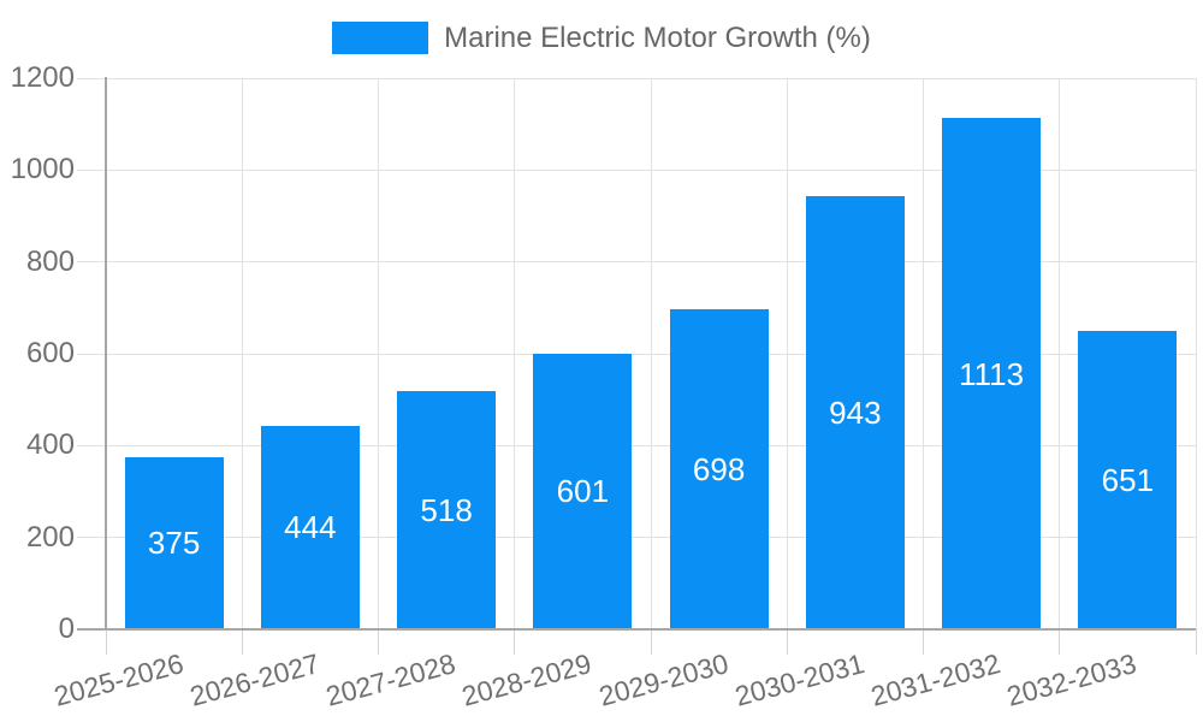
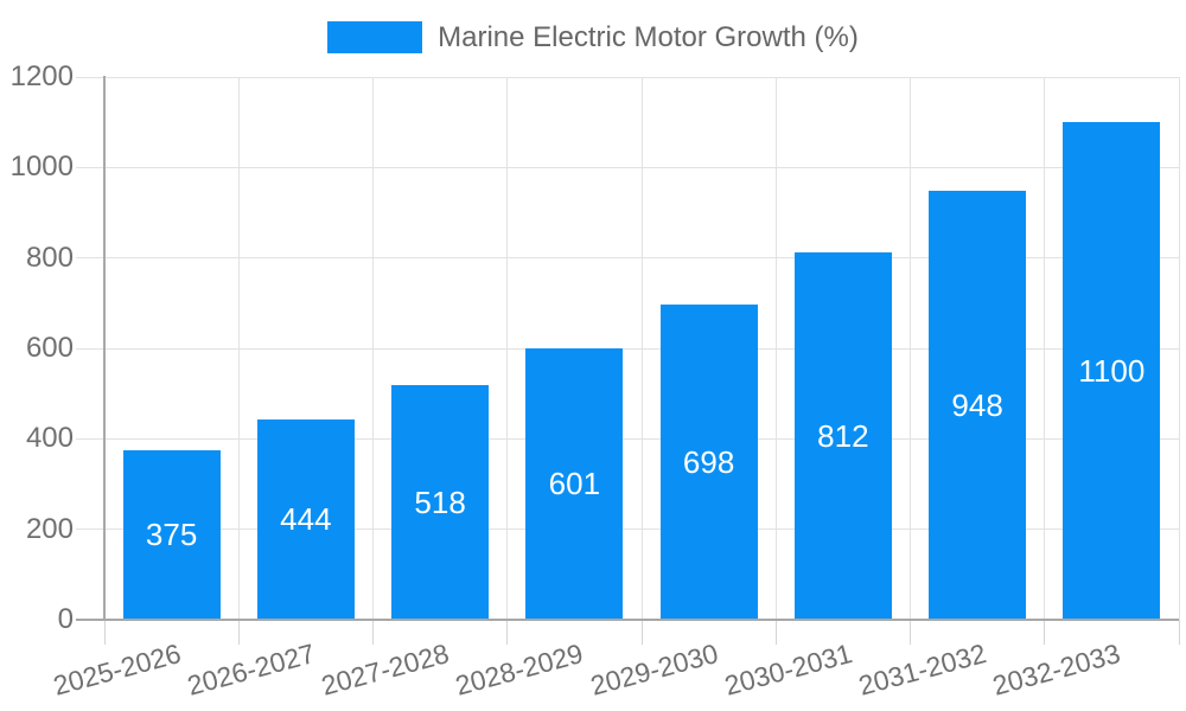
2030-2031: 943 -> 812
2031-2032: 1113 -> 948
2032-2033: 651 -> 1100
